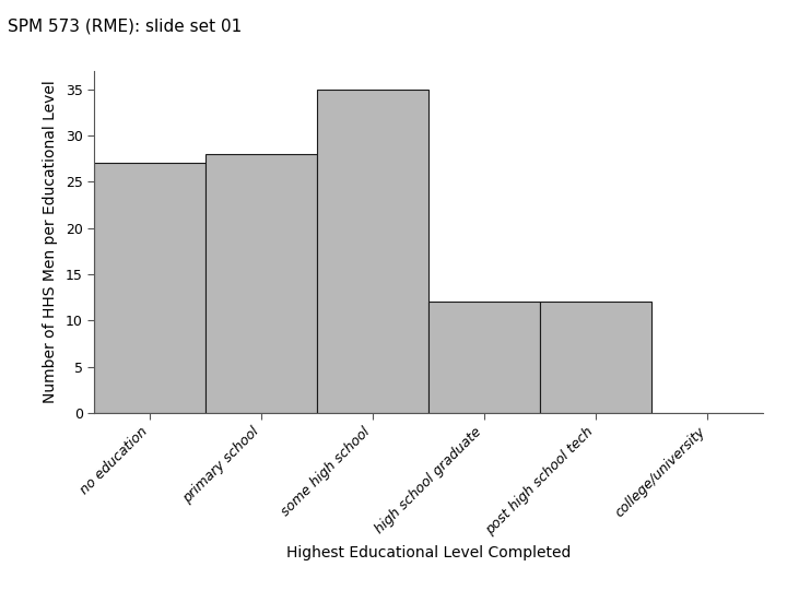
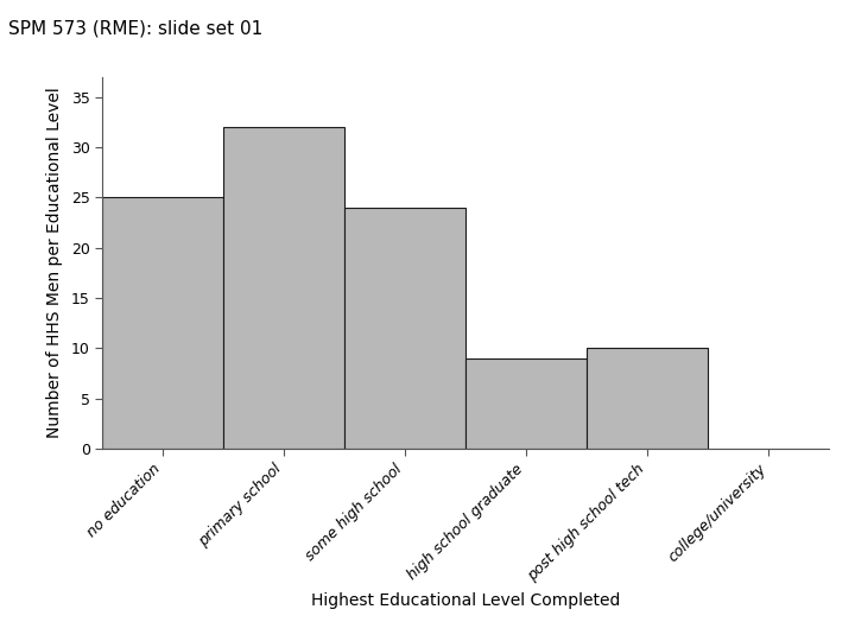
no education: 27 -> 25
primary school: 28 -> 32
some high school: 35 -> 24
high school graduate: 12 -> 9
post high school tech: 12 -> 10
